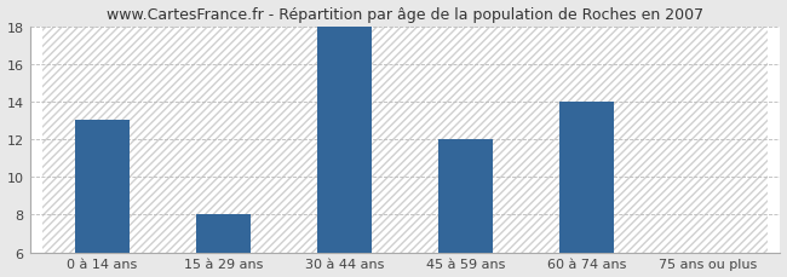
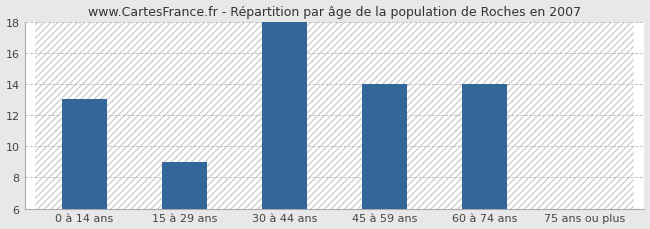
15 à 29 ans: 8 -> 9
45 à 59 ans: 12 -> 14
